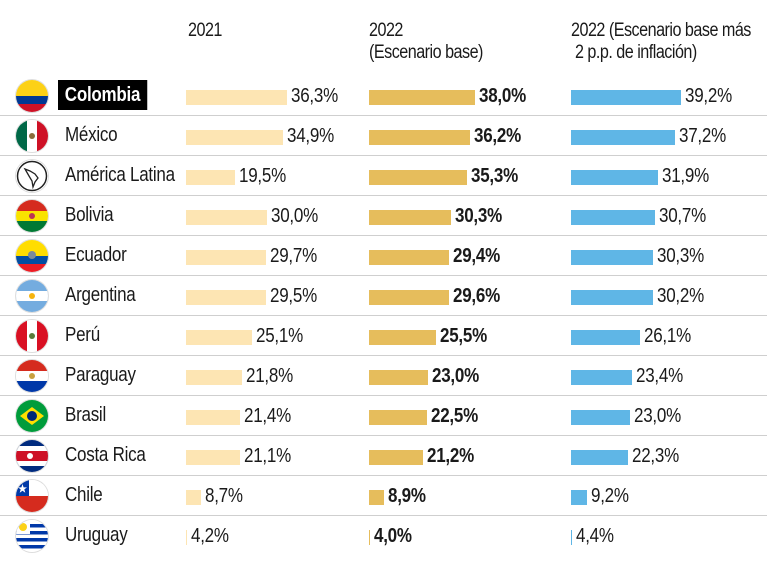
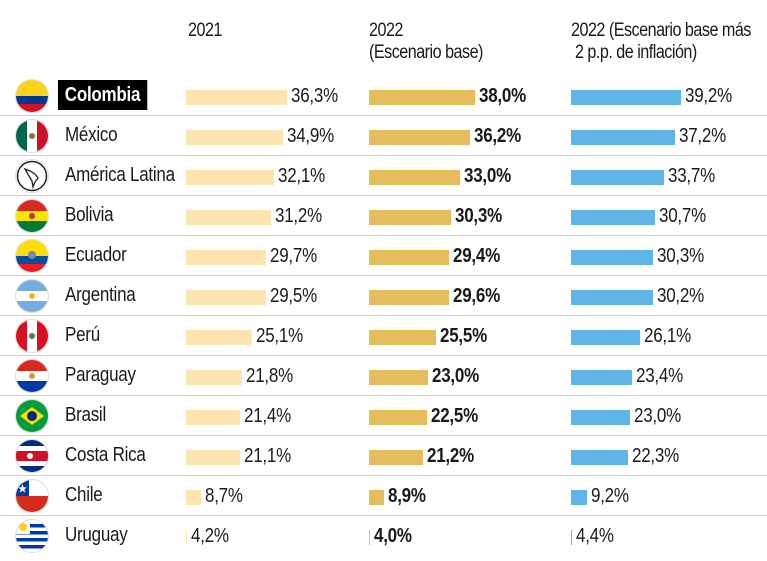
2021/América Latina: 19,5% -> 32,1%
2022 (Escenario base)/América Latina: 35,3% -> 33,0%
2022 (Escenario base más 2 p.p. de inflación)/América Latina: 31,9% -> 33,7%
2021/Bolivia: 30,0% -> 31,2%
